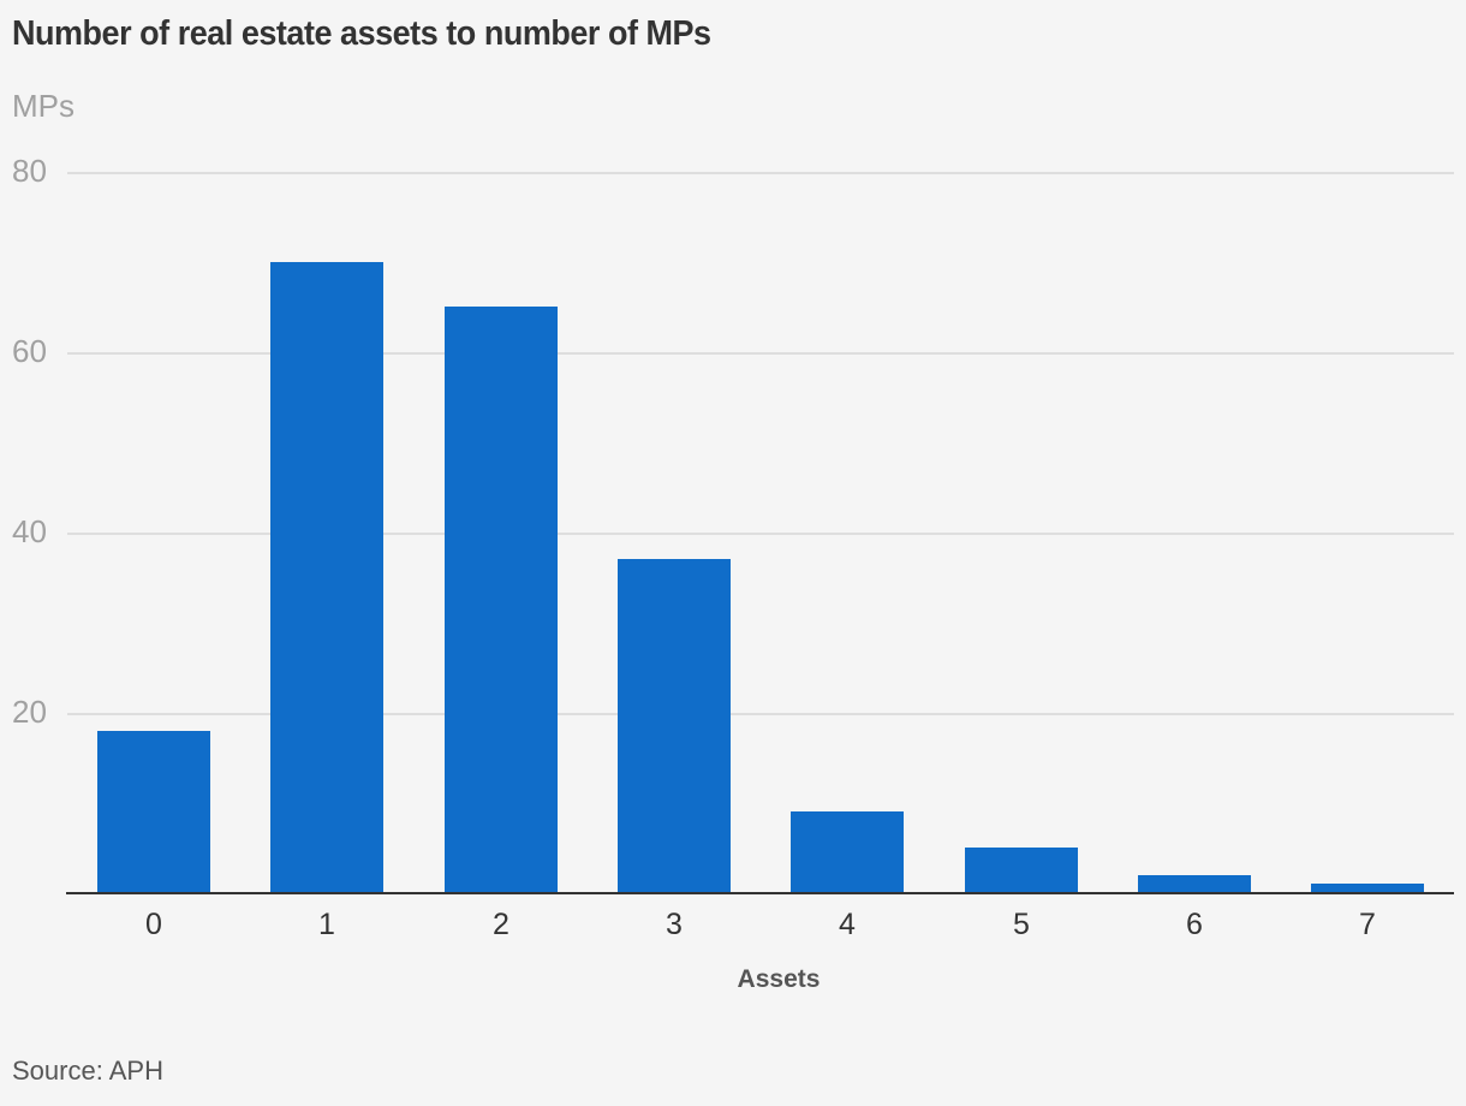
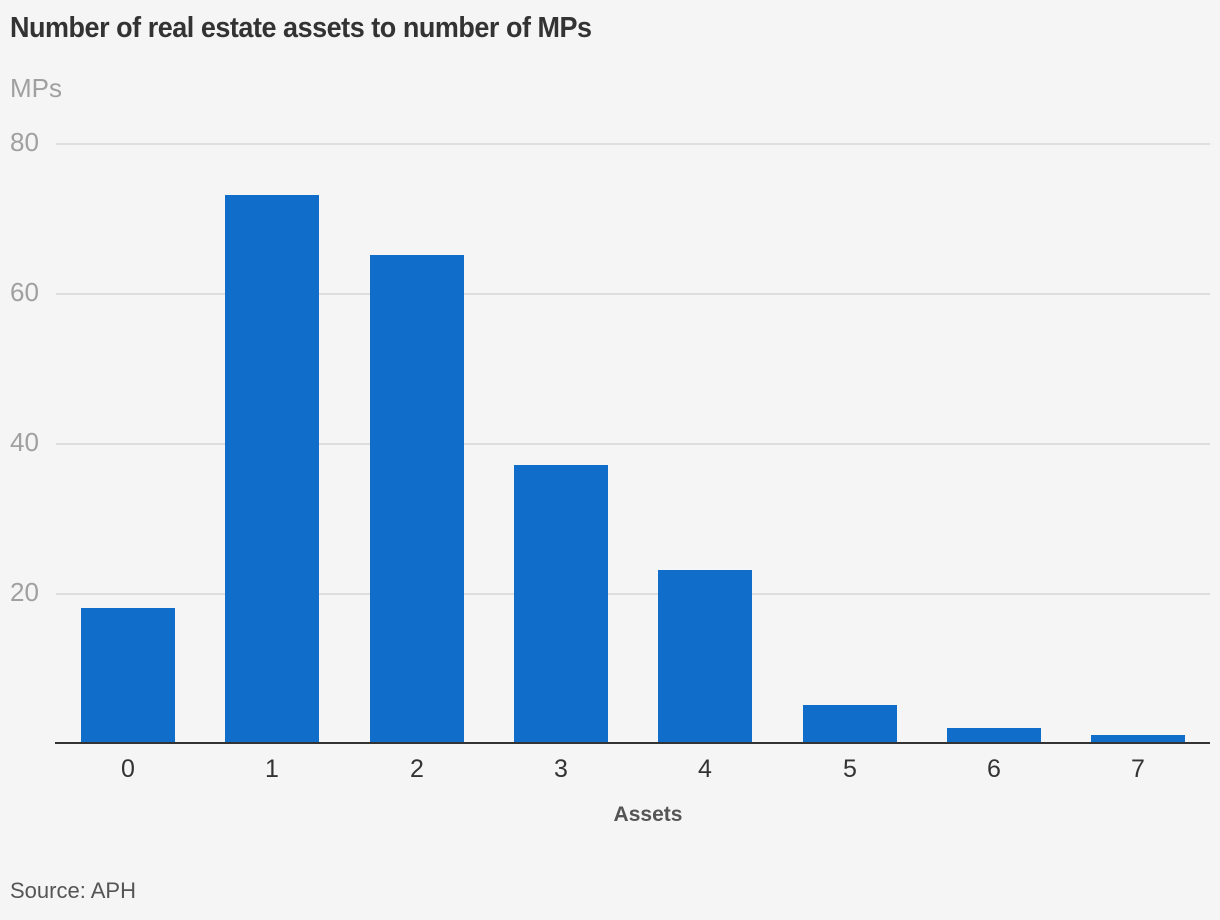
1: 70 -> 73
4: 9 -> 23
